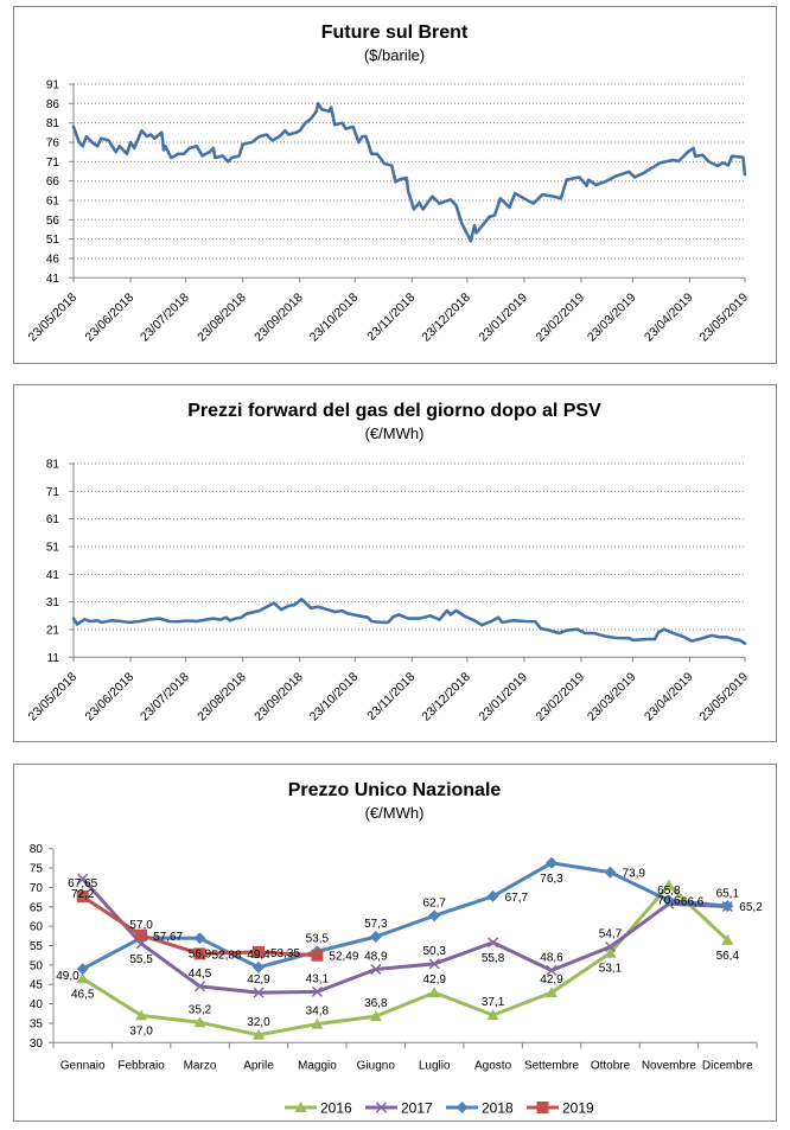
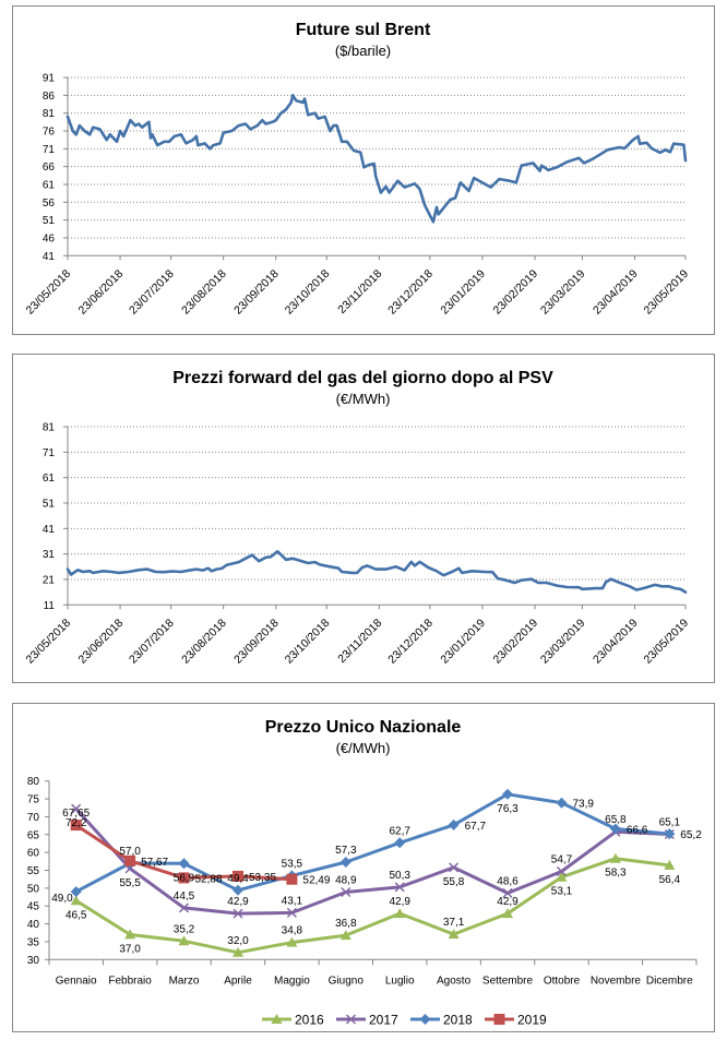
Prezzo Unico Nazionale/2016/Novembre: 70,6 -> 58,3
